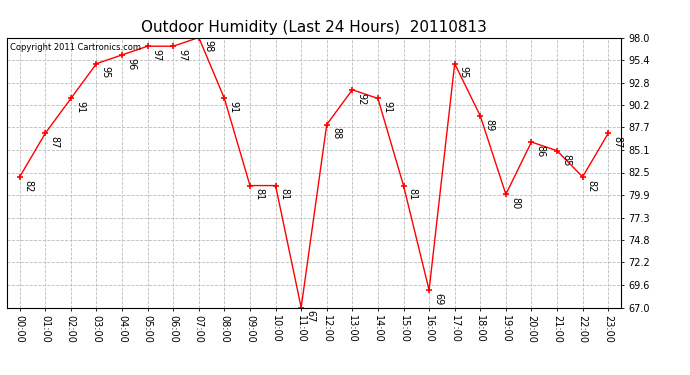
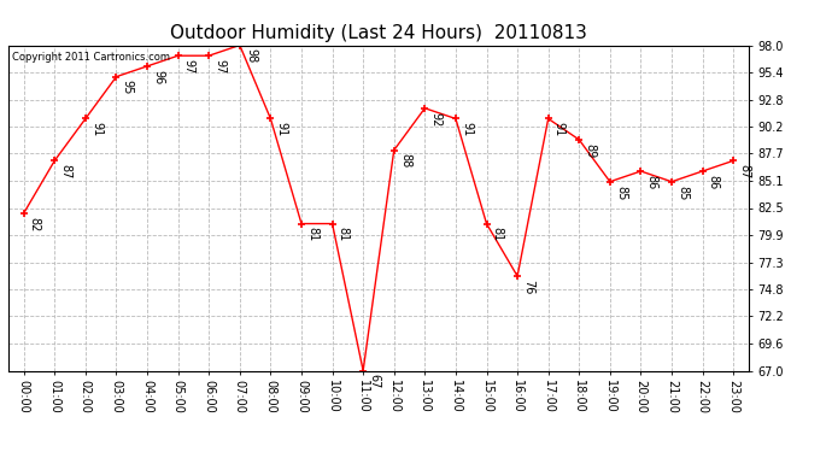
16:00: 69 -> 76
17:00: 95 -> 91
19:00: 80 -> 85
22:00: 82 -> 86
